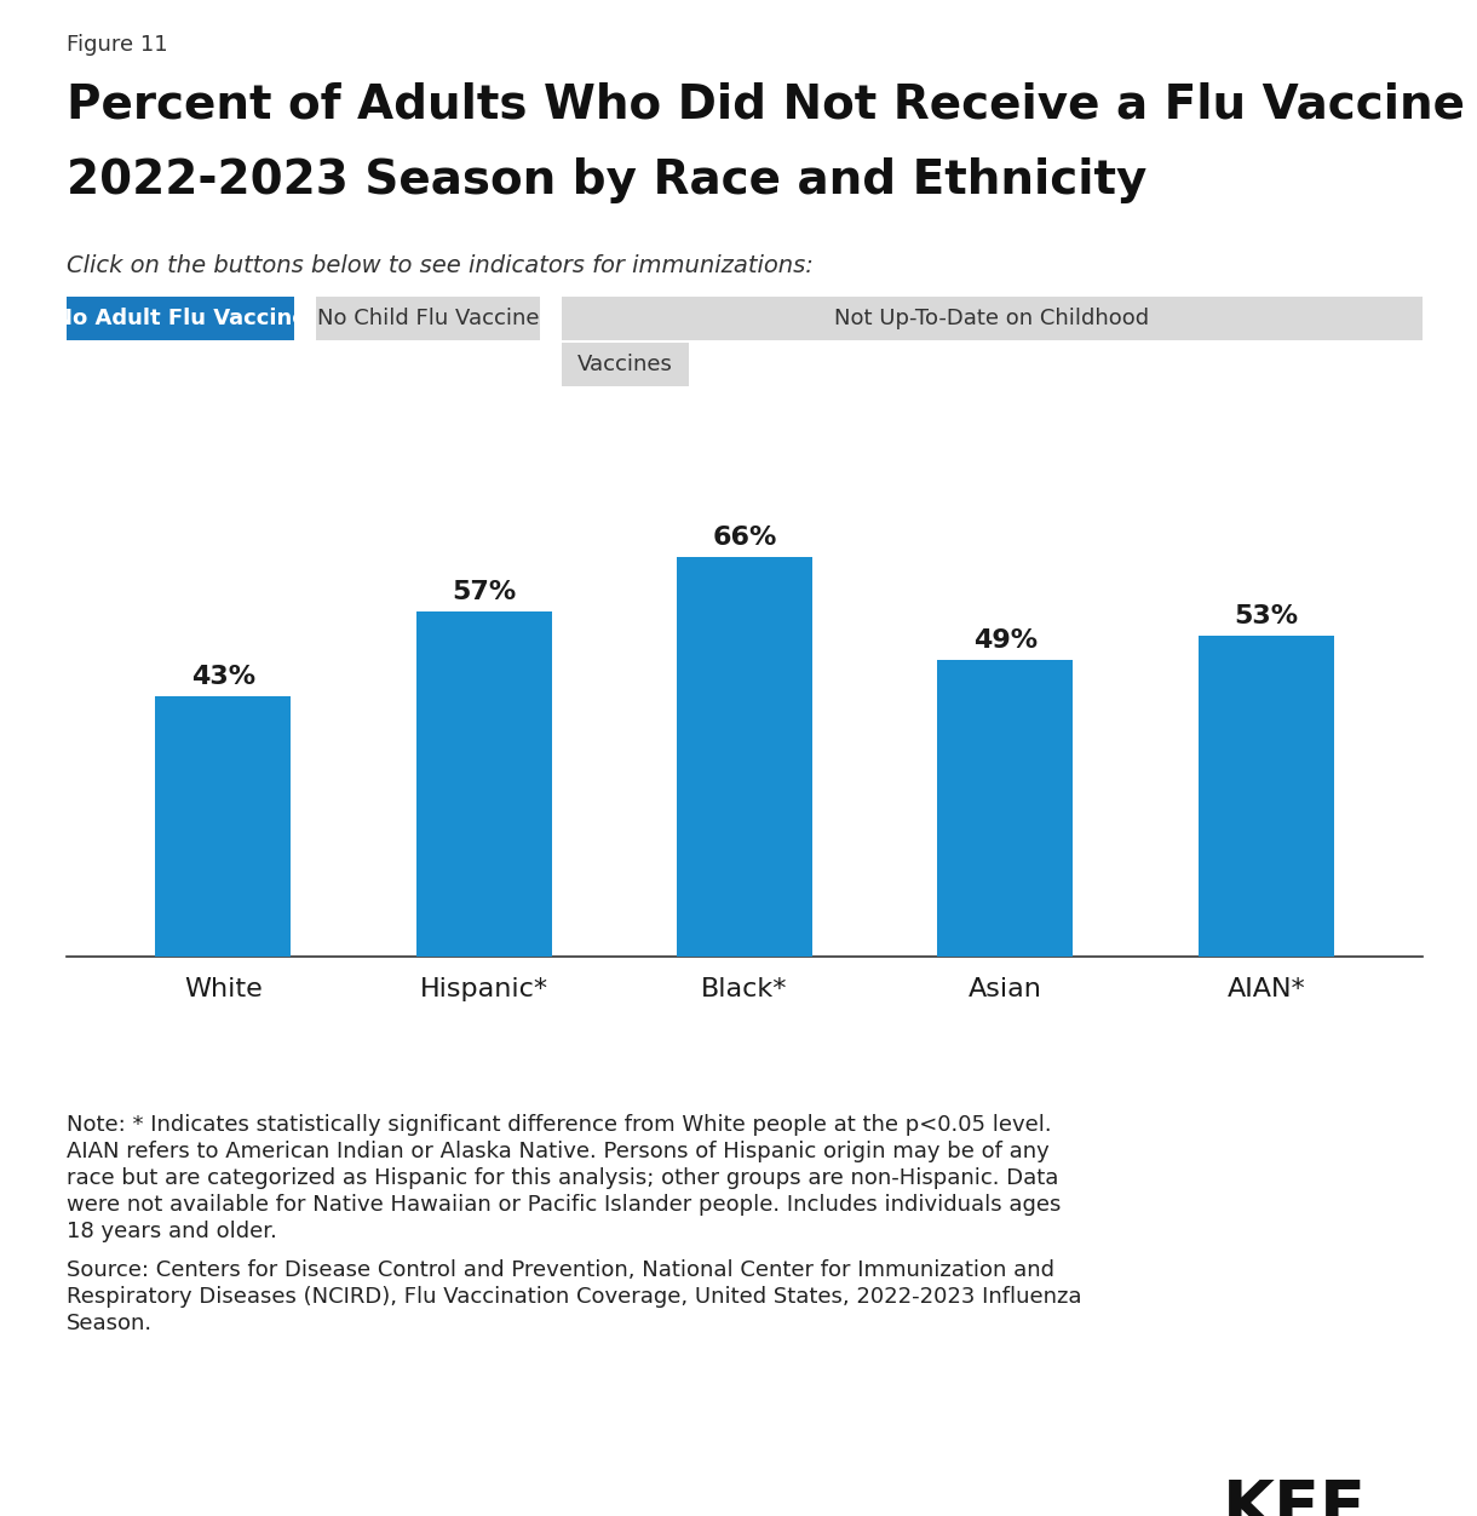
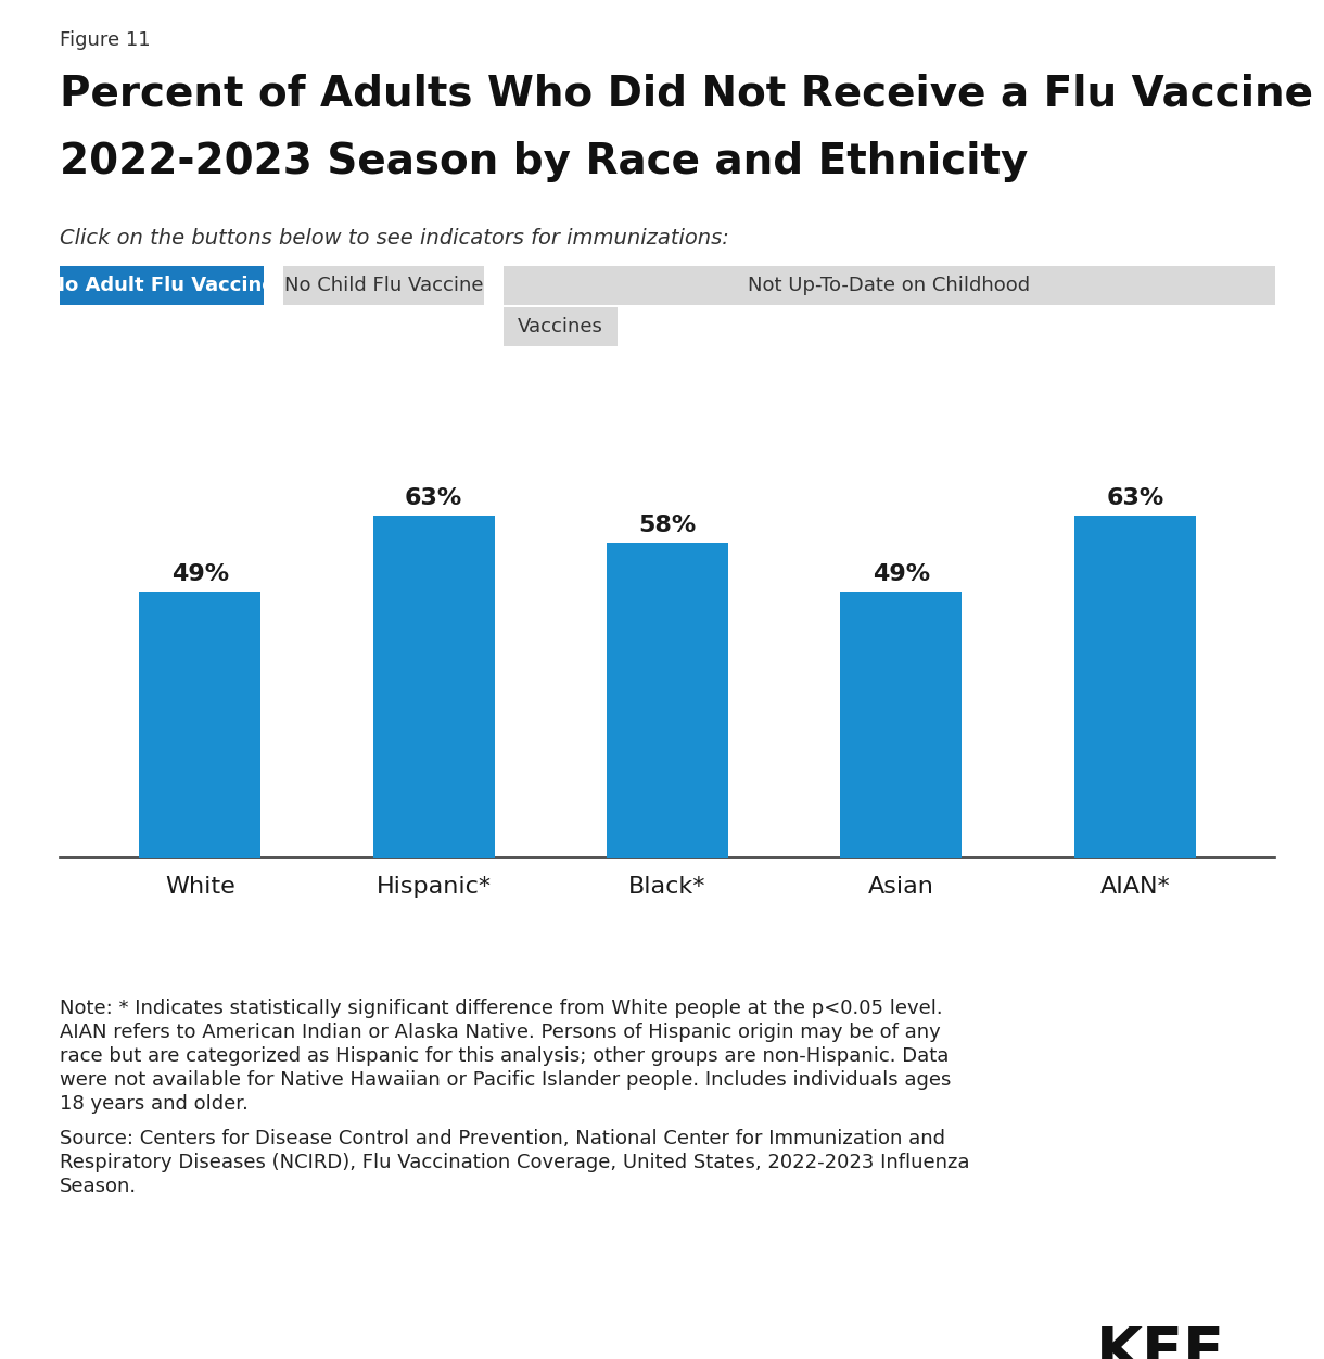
White: 43% -> 49%
Hispanic*: 57% -> 63%
Black*: 66% -> 58%
AIAN*: 53% -> 63%
